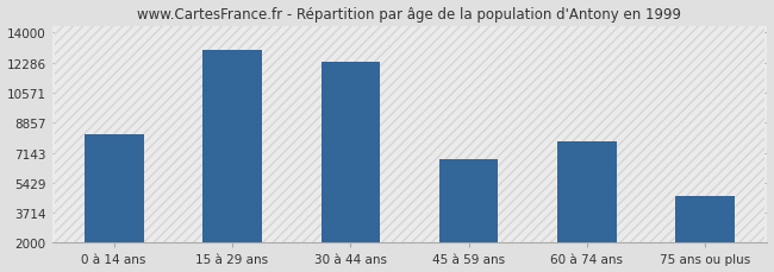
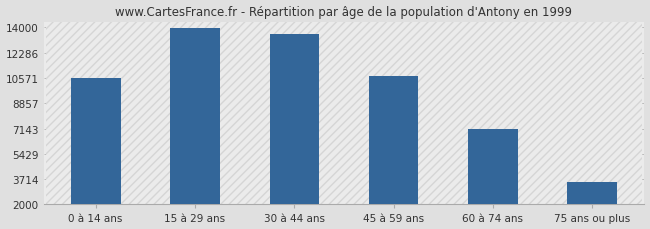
0 à 14 ans: 8200 -> 10600
15 à 29 ans: 13000 -> 14000
30 à 44 ans: 12300 -> 13500
45 à 59 ans: 6800 -> 10700
60 à 74 ans: 7800 -> 7100
75 ans ou plus: 4700 -> 3500
